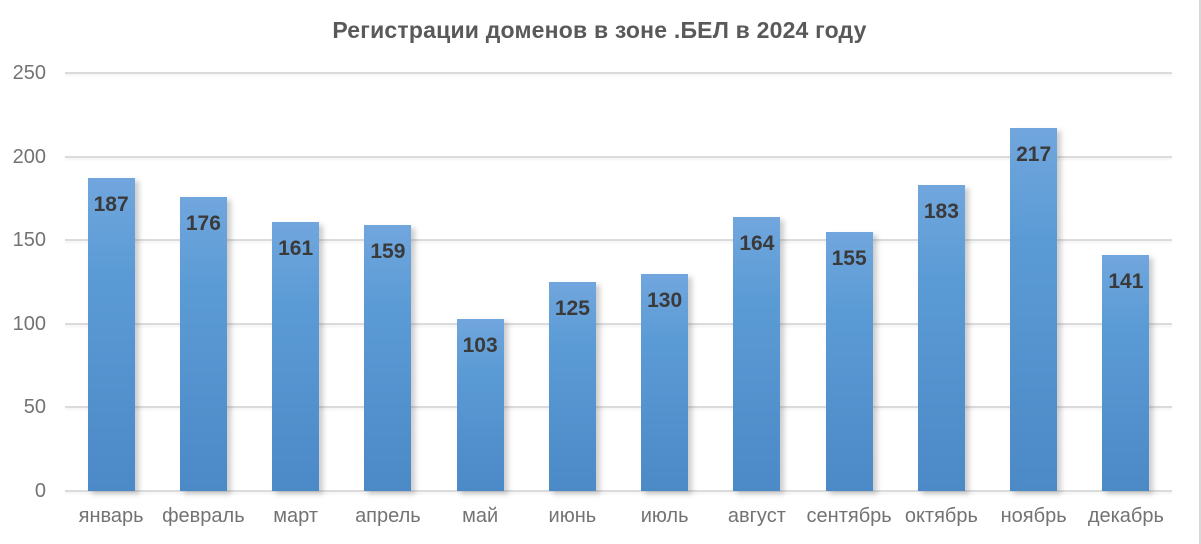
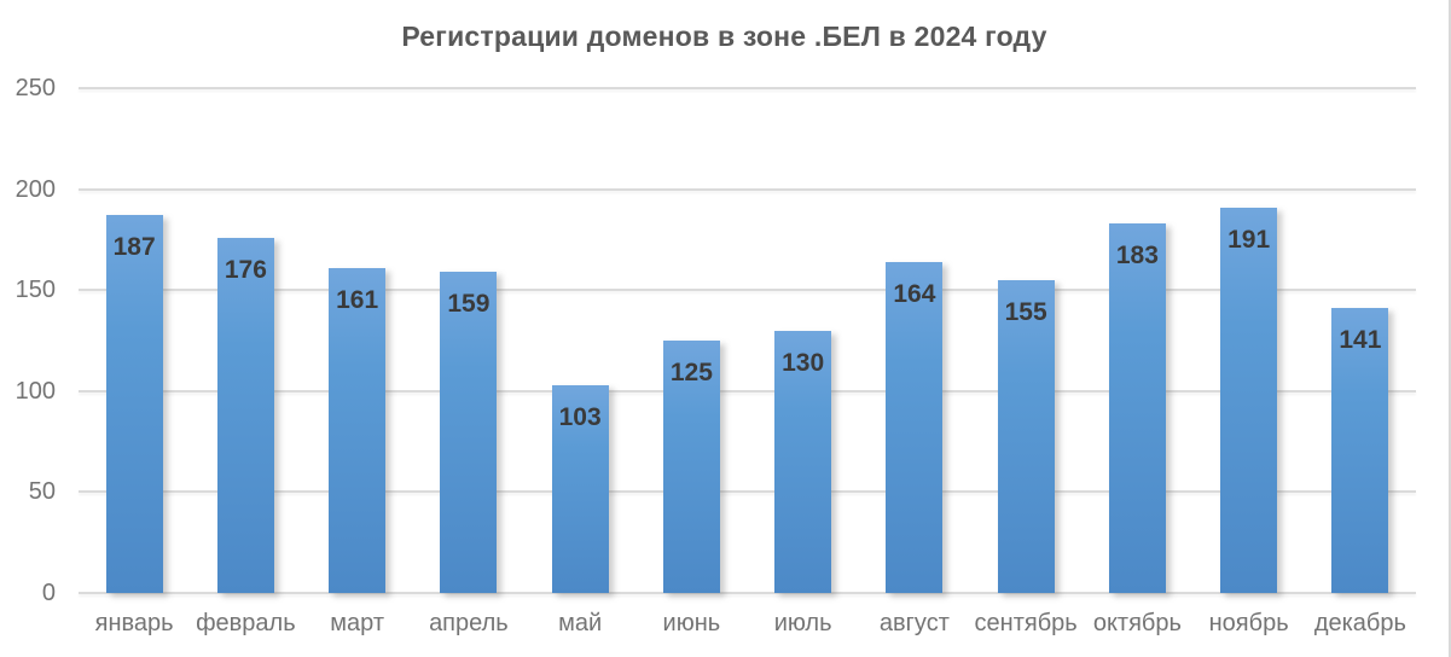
ноябрь: 217 -> 191
